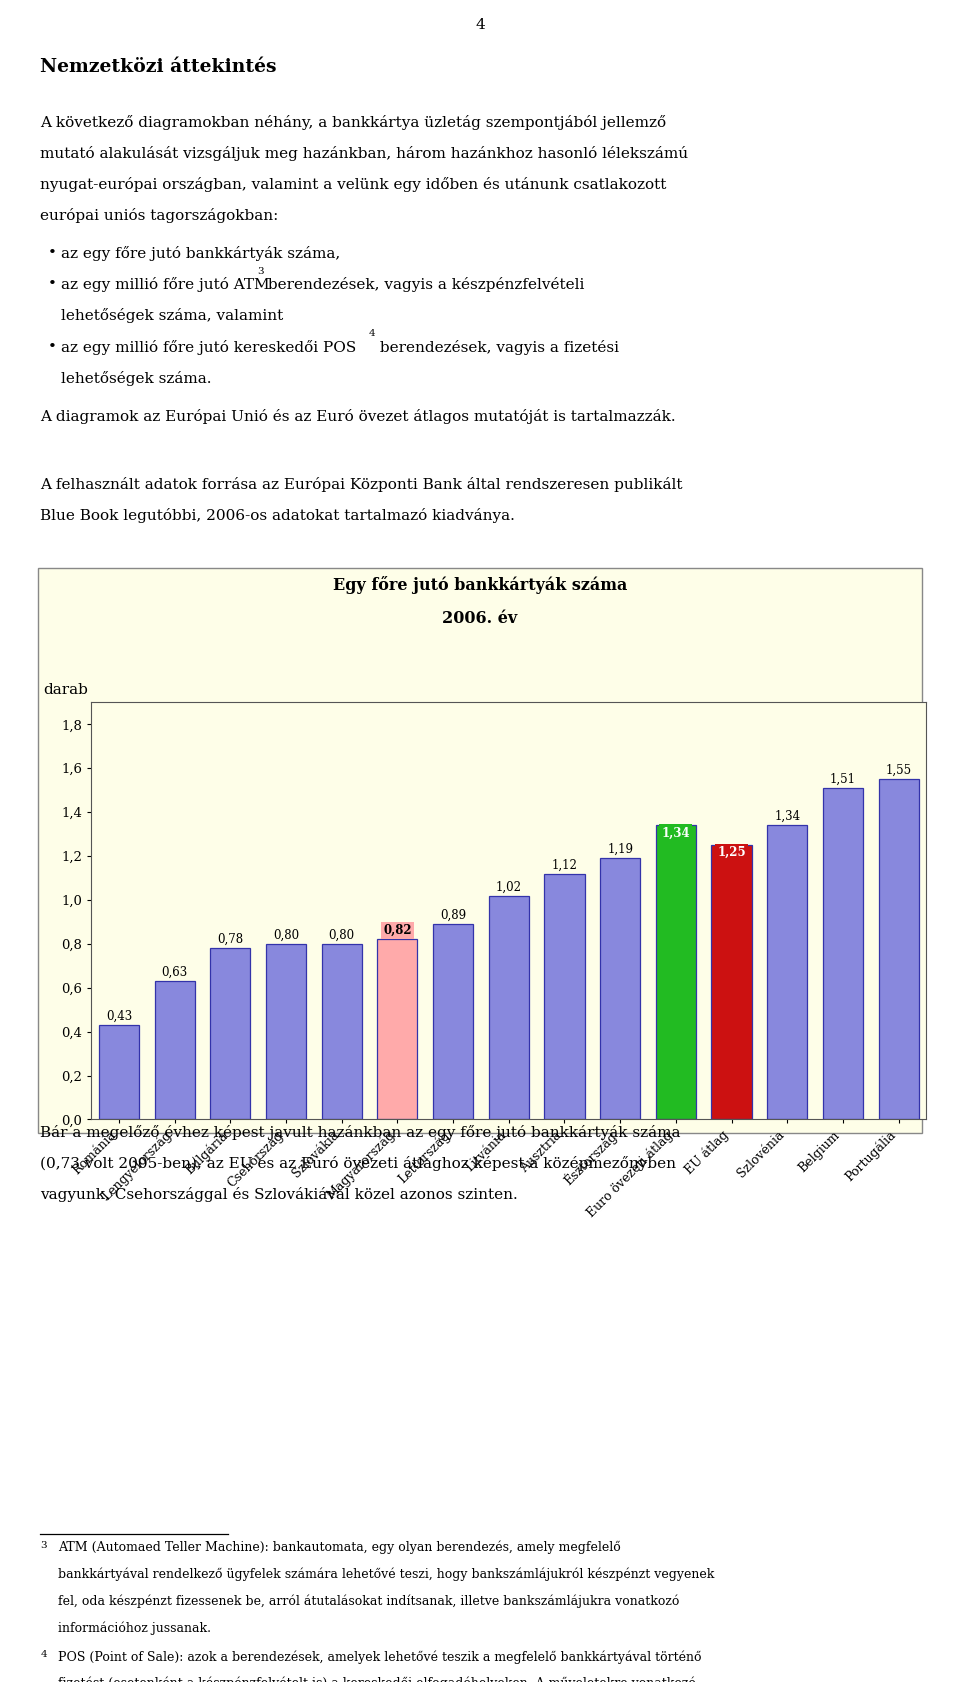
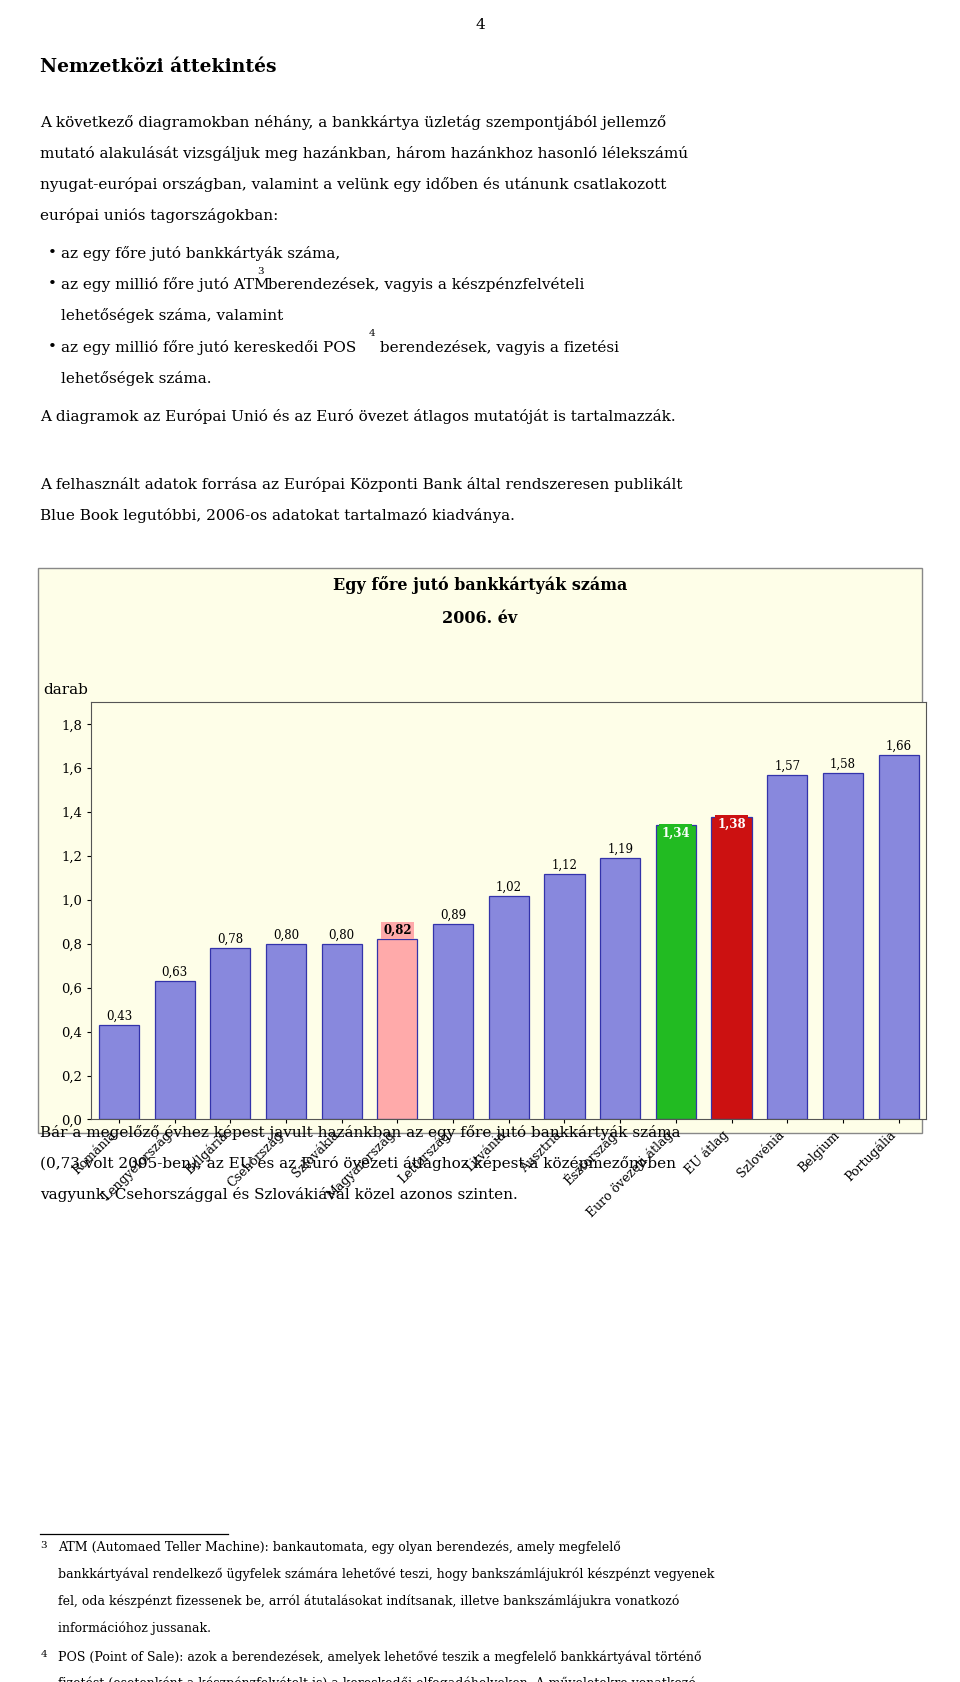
EU átlag: 1,25 -> 1,38
Szlovénia: 1,34 -> 1,57
Belgium: 1,51 -> 1,58
Portugália: 1,55 -> 1,66
